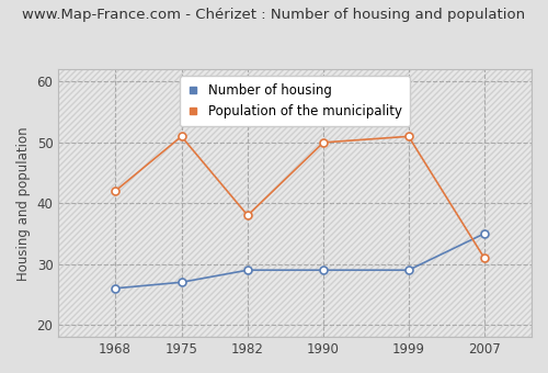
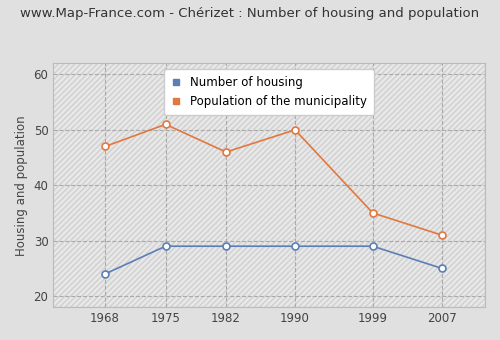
Number of housing/1968: 26 -> 24
Population of the municipality/1968: 42 -> 47
Number of housing/1975: 27 -> 29
Population of the municipality/1982: 38 -> 46
Population of the municipality/1999: 51 -> 35
Number of housing/2007: 35 -> 25
